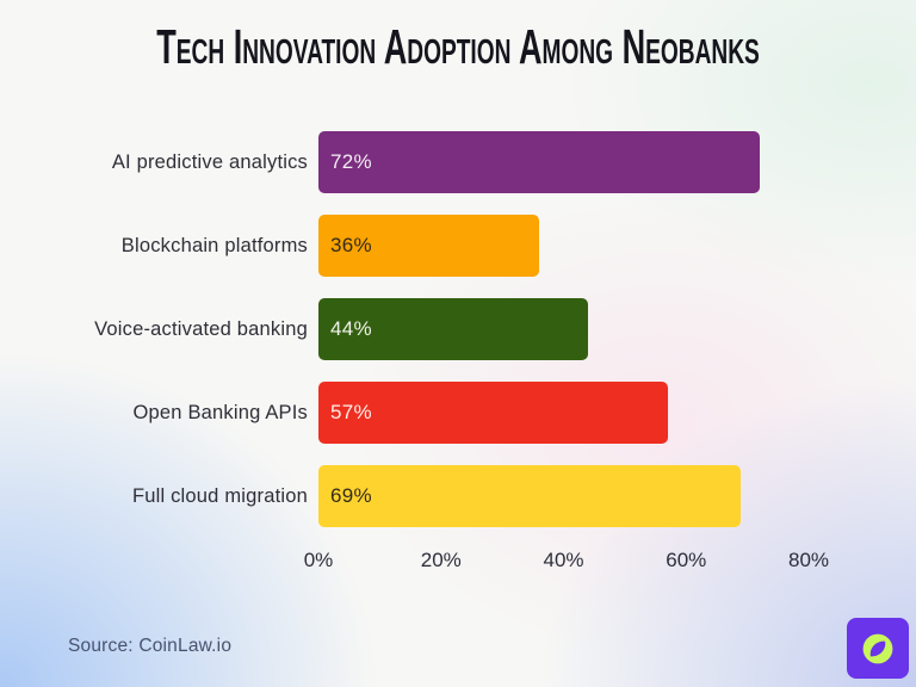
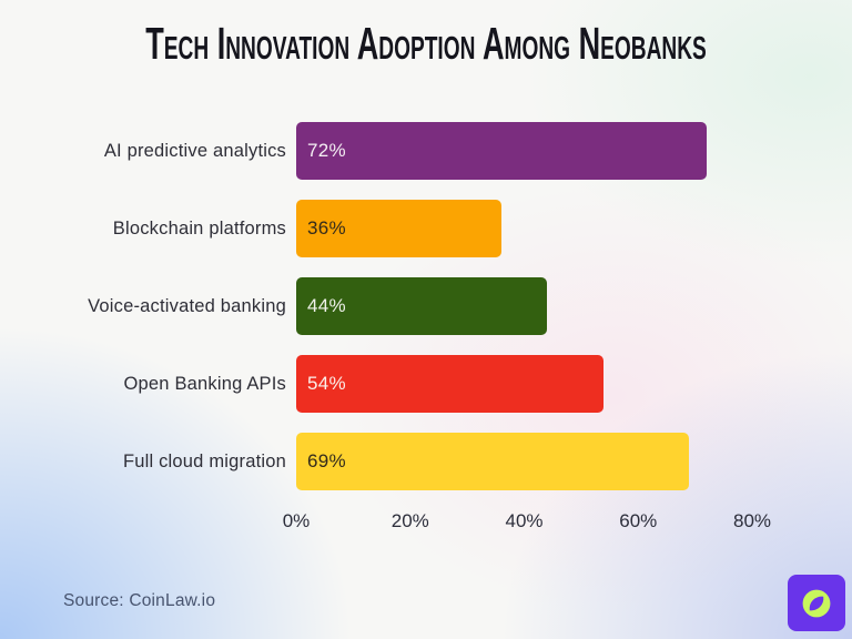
Open Banking APIs: 57% -> 54%
